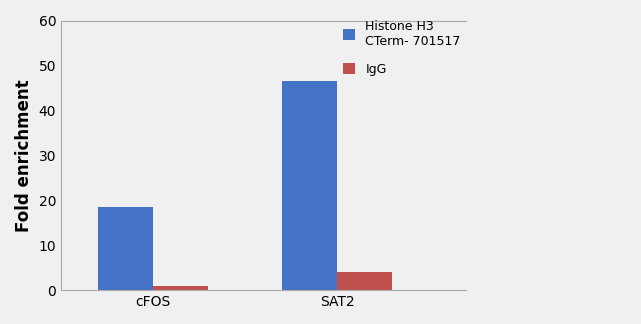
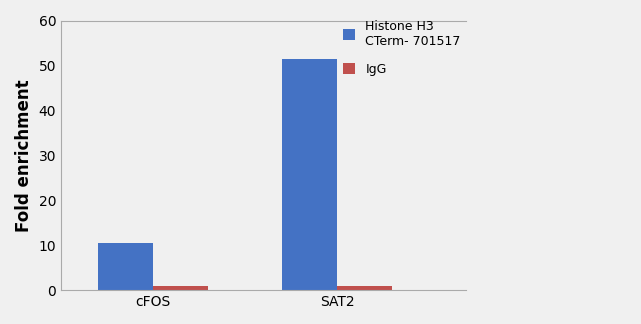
Histone H3 CTerm- 701517/cFOS: 18.5 -> 10.5
Histone H3 CTerm- 701517/SAT2: 46.5 -> 51.5
IgG/SAT2: 4 -> 1
